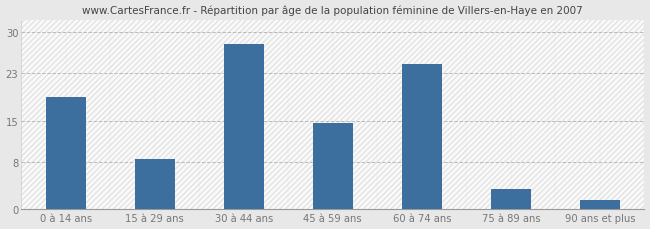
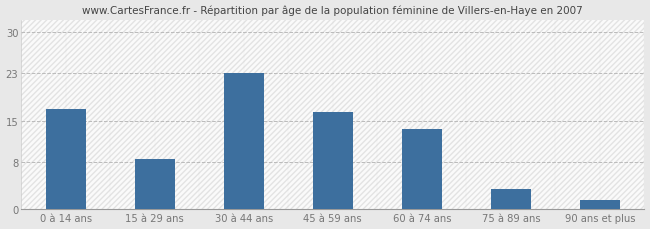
0 à 14 ans: 19.0 -> 17.0
30 à 44 ans: 28.0 -> 23.0
45 à 59 ans: 14.6 -> 16.5
60 à 74 ans: 24.6 -> 13.5
